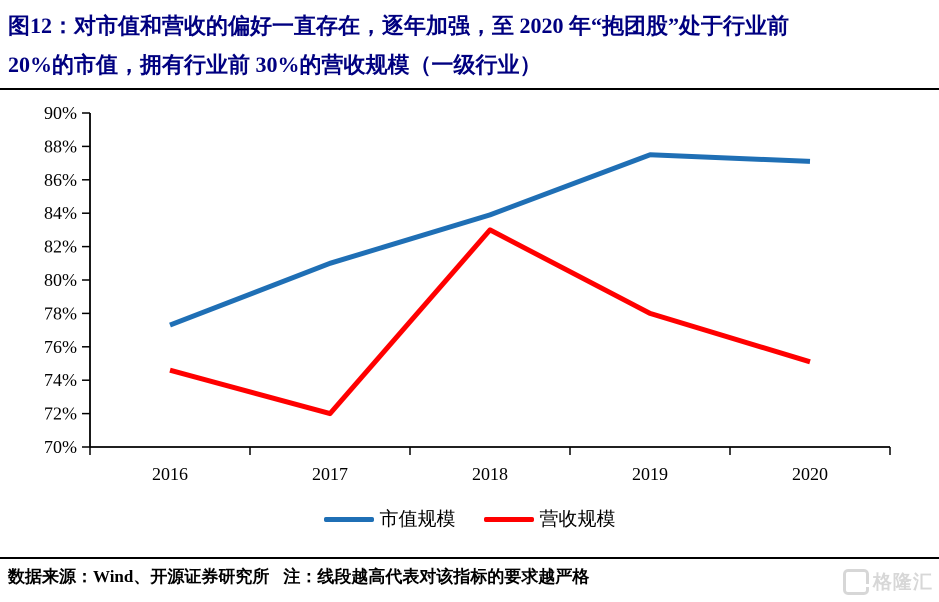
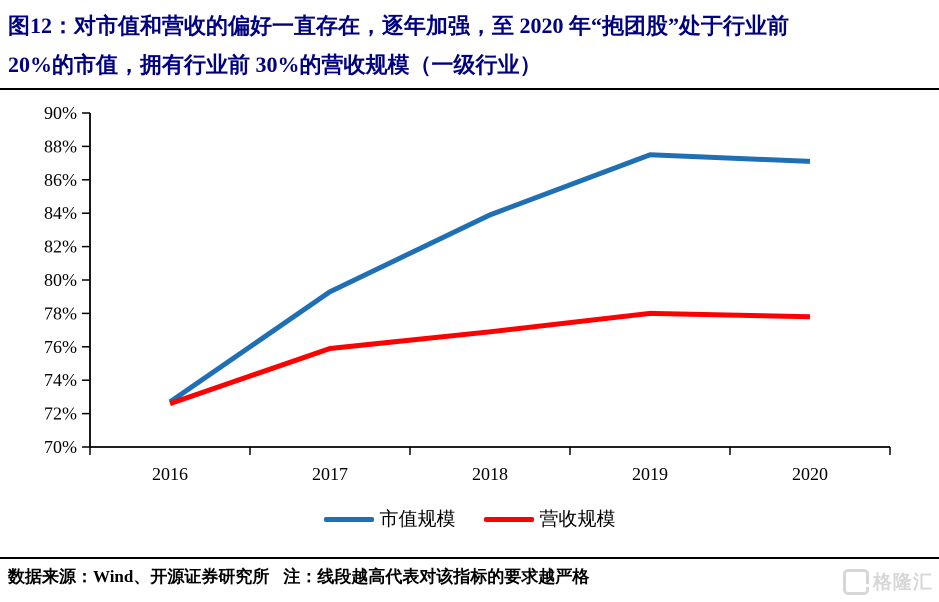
市值规模/2016: 77.3% -> 72.7%
营收规模/2016: 74.6% -> 72.6%
市值规模/2017: 81.0% -> 79.3%
营收规模/2017: 72.0% -> 75.9%
营收规模/2018: 83.0% -> 76.9%
营收规模/2020: 75.1% -> 77.8%
